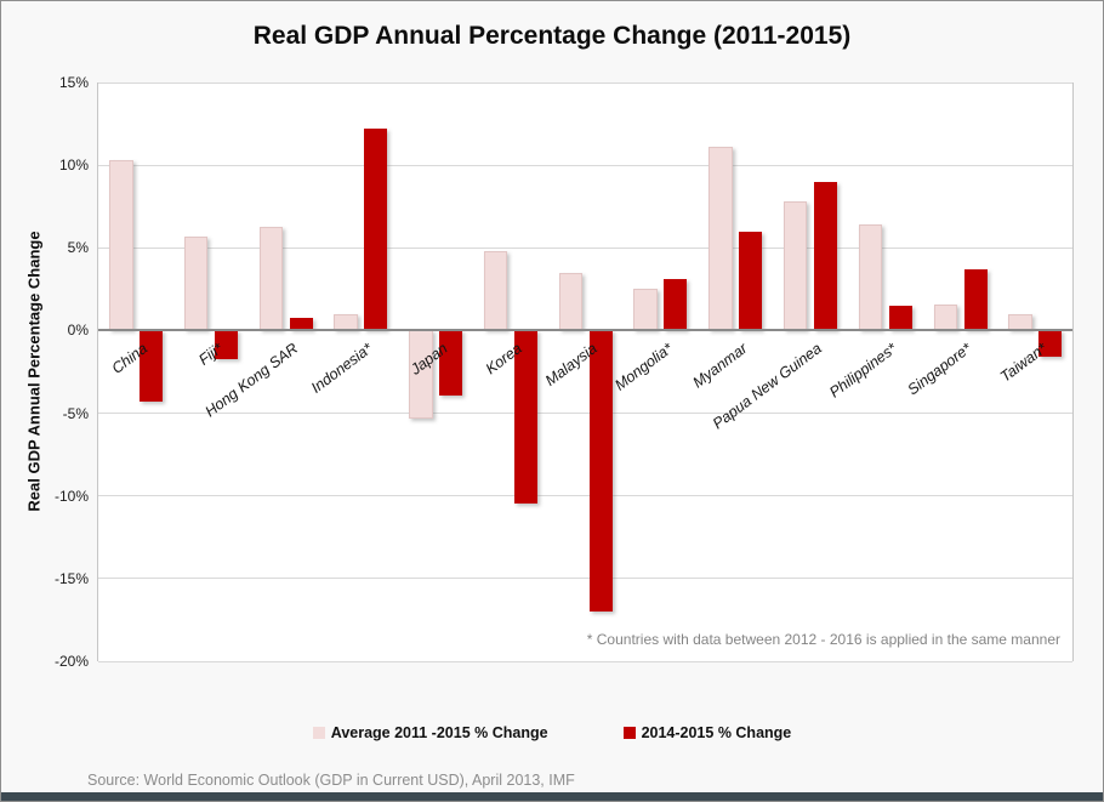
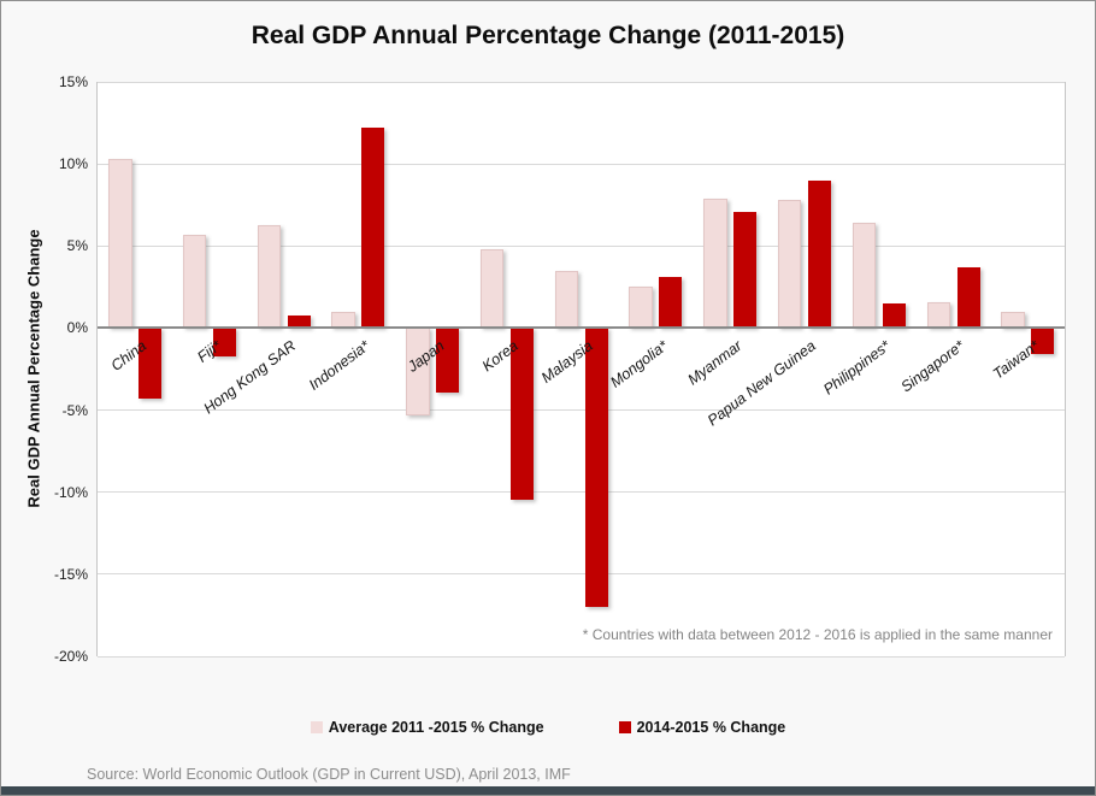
Average 2011 -2015 % Change/Myanmar: 11.1% -> 7.9%
2014-2015 % Change/Myanmar: 6.0% -> 7.1%
